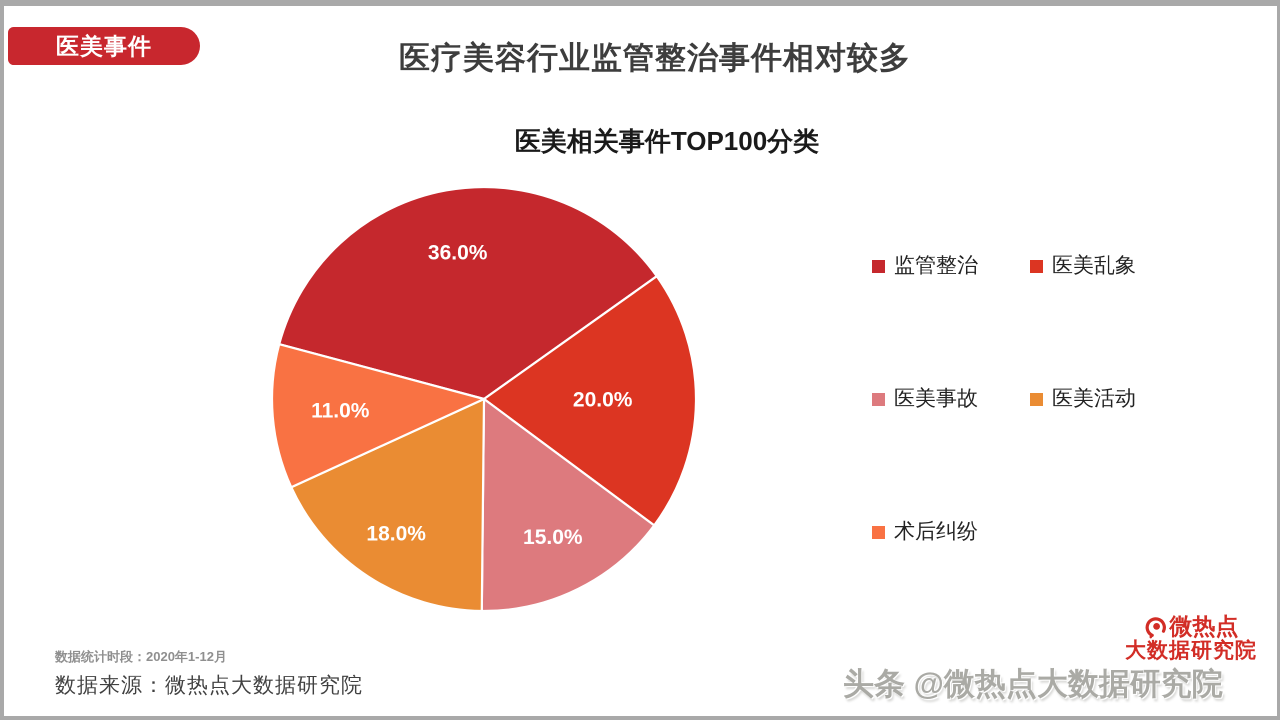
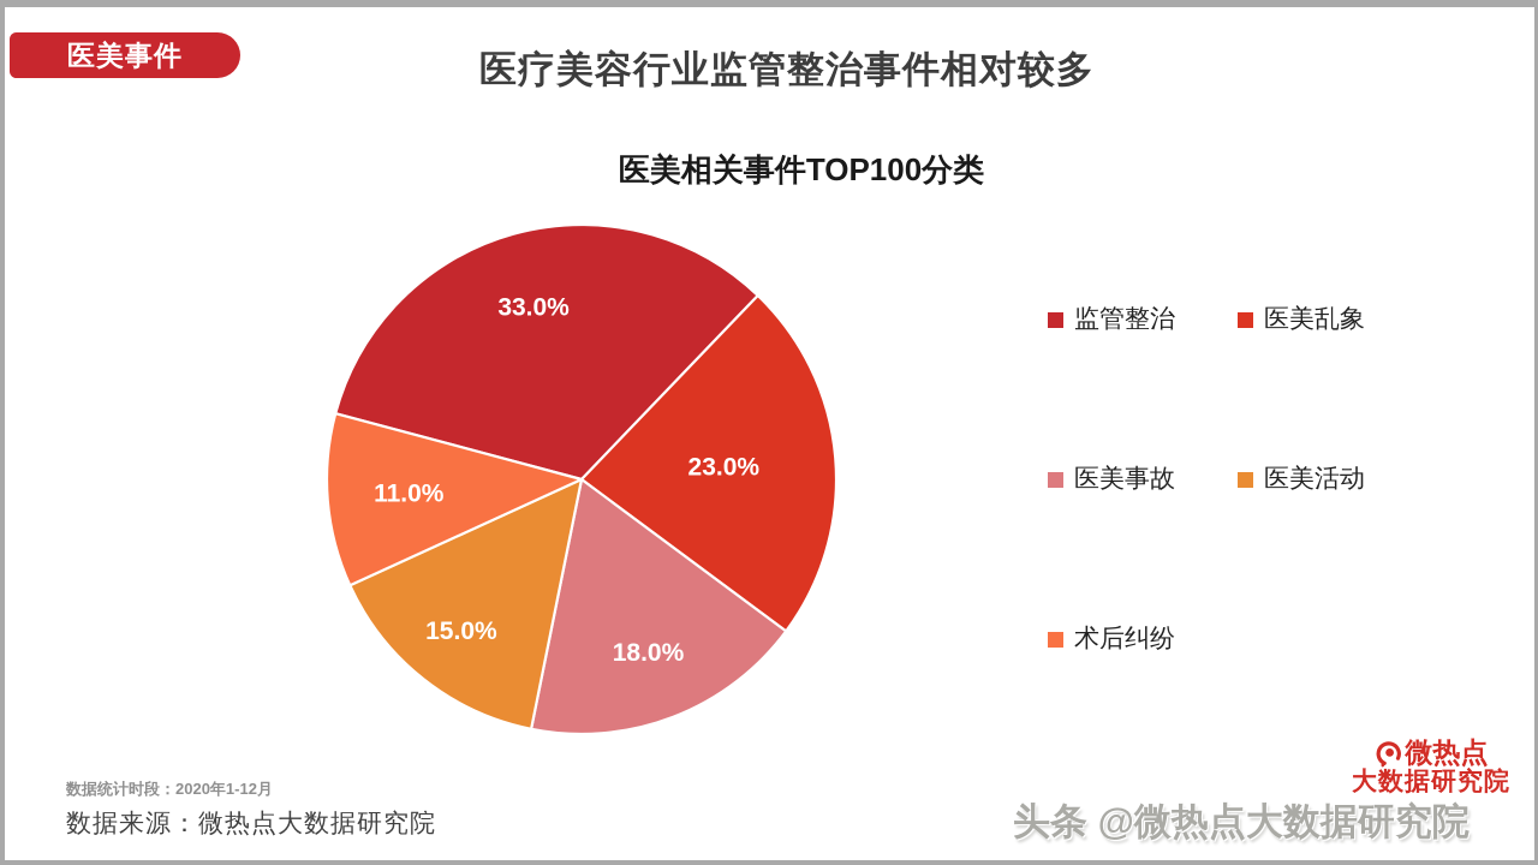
监管整治: 36.0% -> 33.0%
医美乱象: 20.0% -> 23.0%
医美事故: 15.0% -> 18.0%
医美活动: 18.0% -> 15.0%
